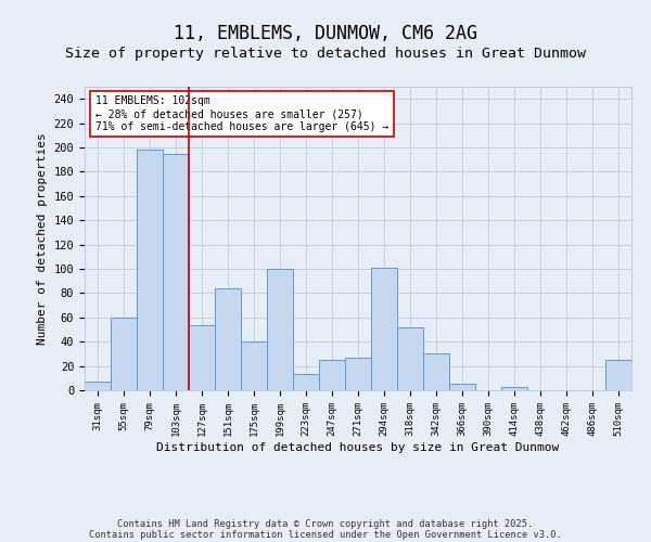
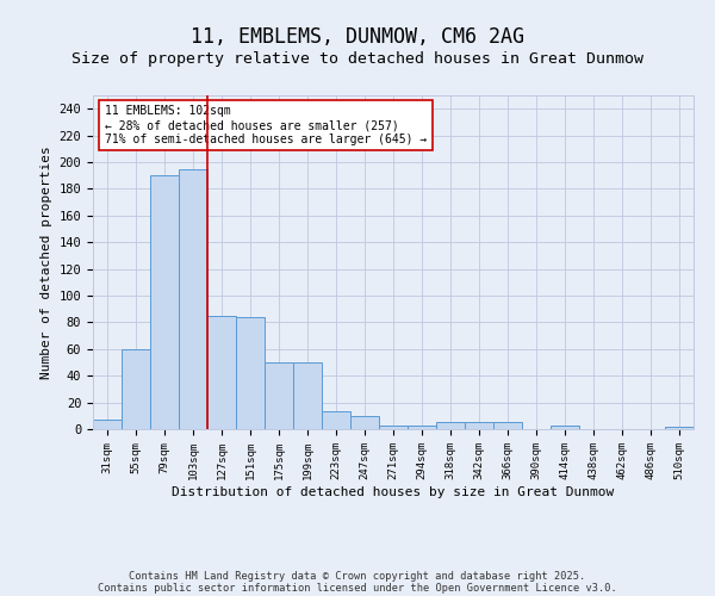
79sqm: 198 -> 190
127sqm: 54 -> 85
175sqm: 40 -> 50
199sqm: 100 -> 50
247sqm: 25 -> 10
271sqm: 27 -> 3
294sqm: 101 -> 3
318sqm: 52 -> 5
342sqm: 30 -> 5
510sqm: 25 -> 2
